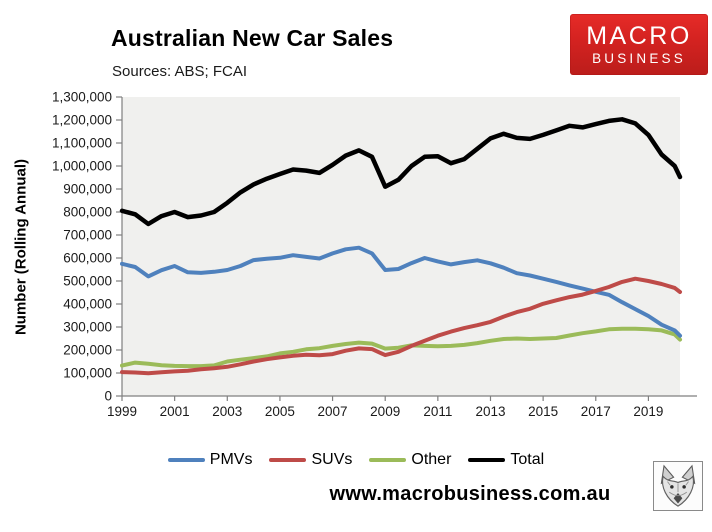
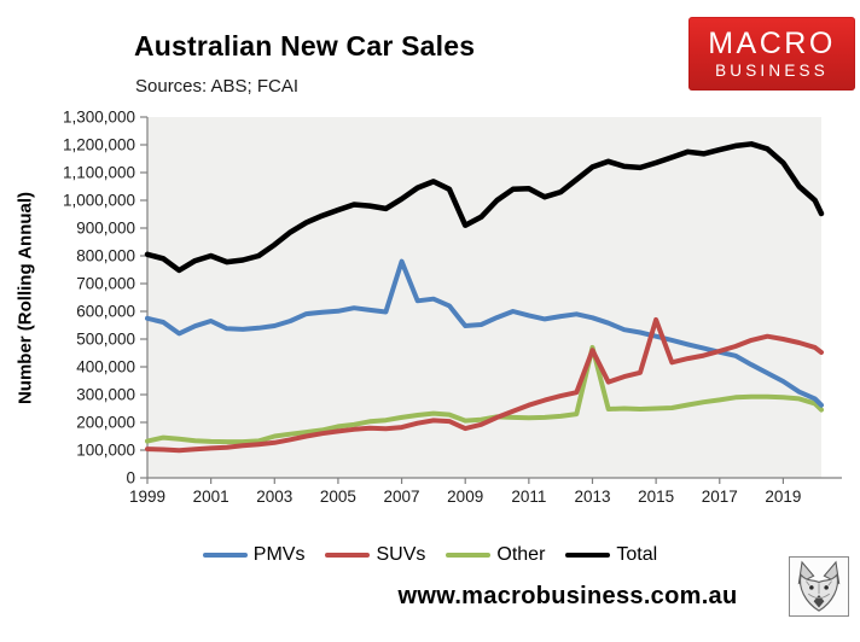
PMVs/2007: 620000 -> 780000
SUVs/2013: 320000 -> 460000
Other/2013: 240000 -> 470000
SUVs/2015: 400000 -> 570000
